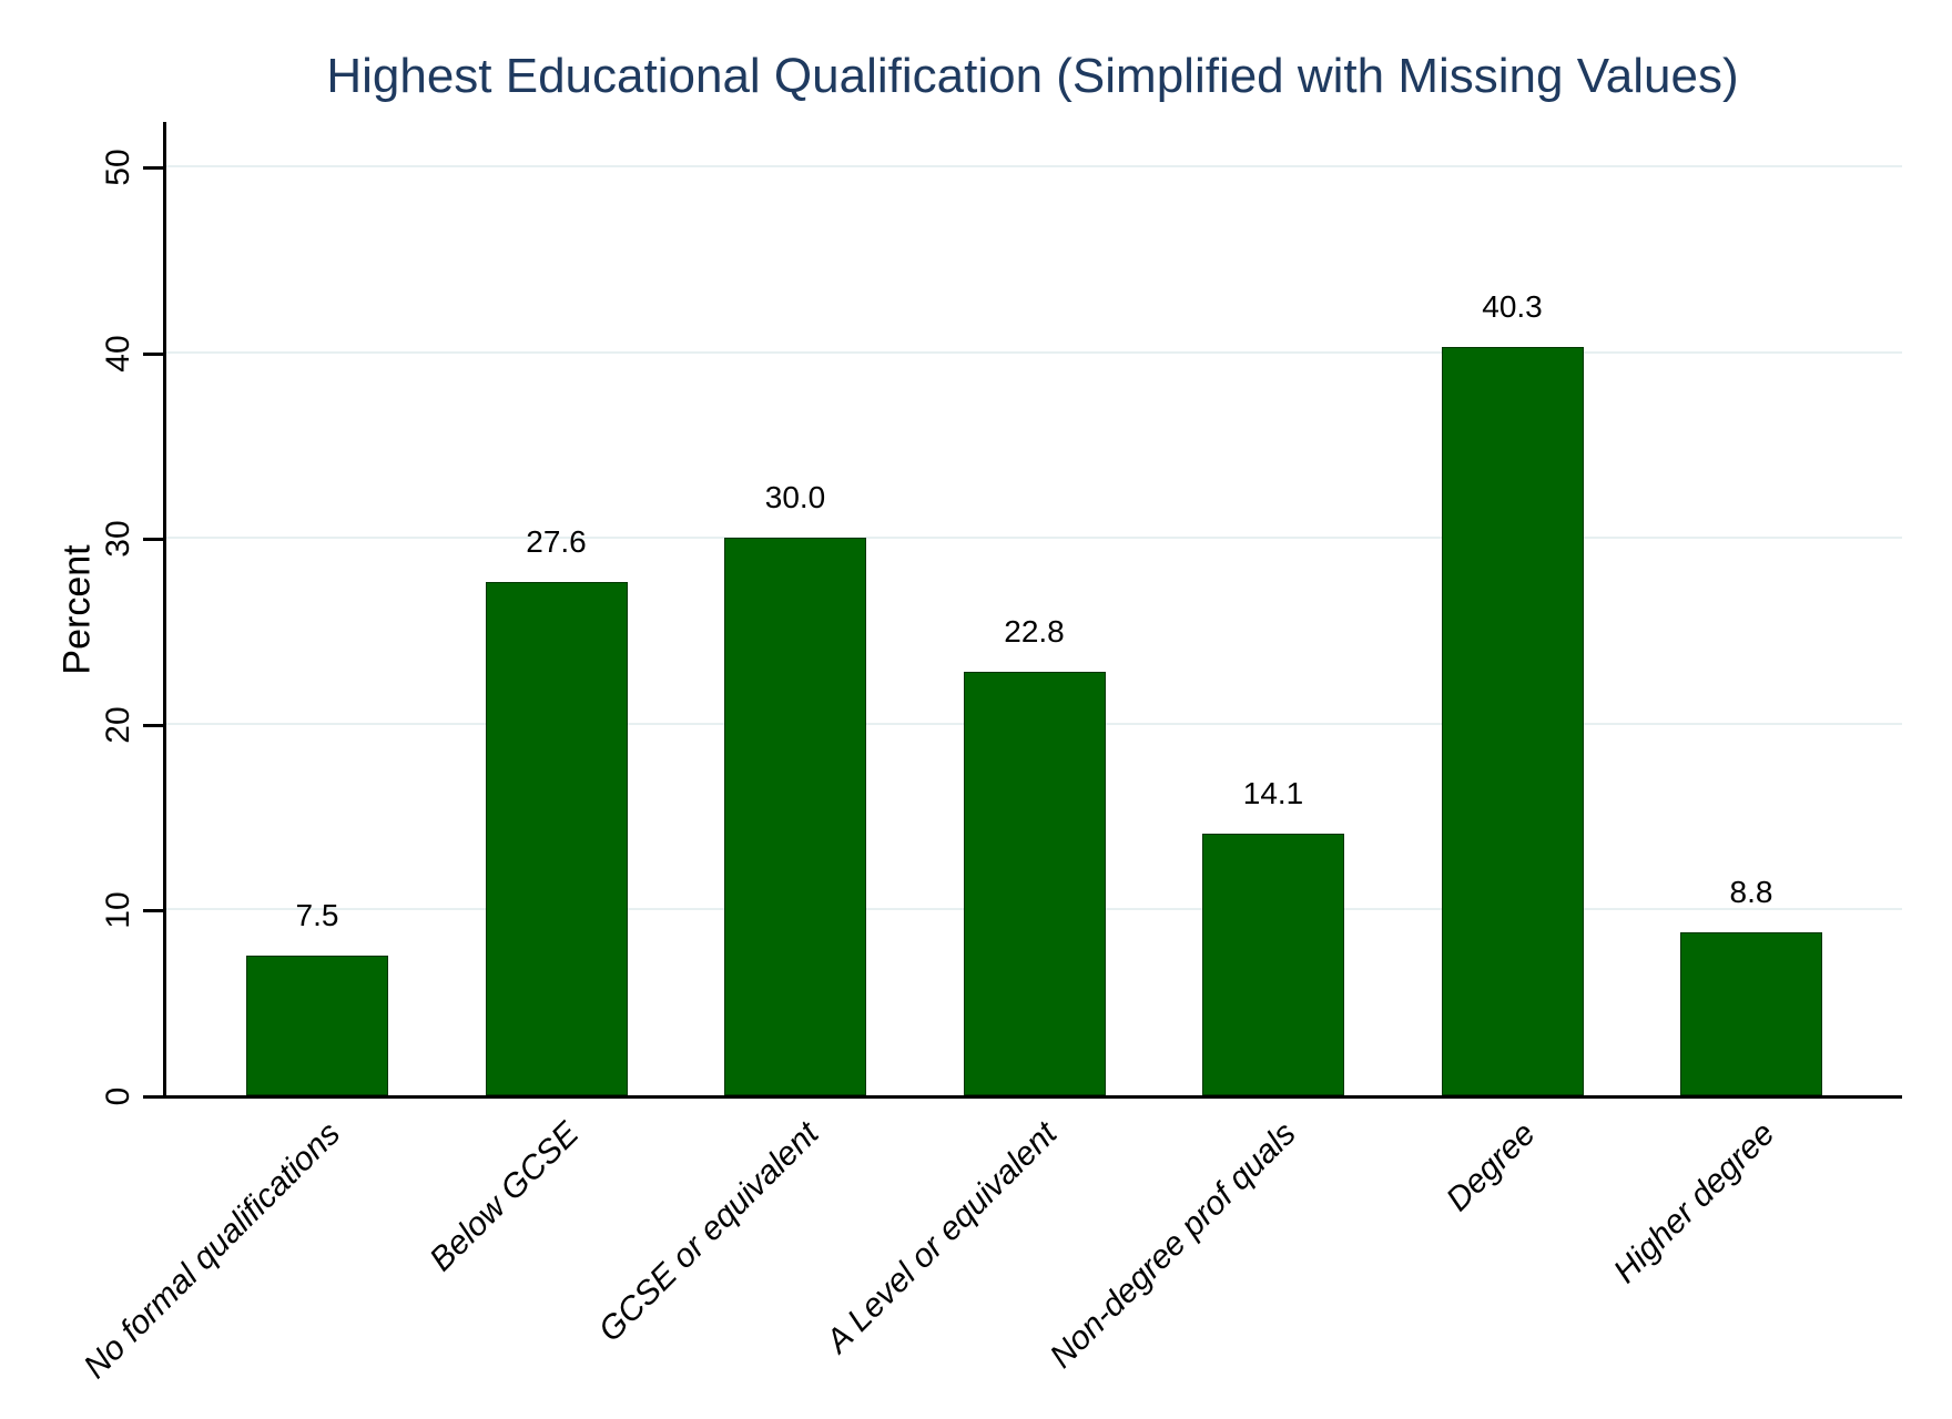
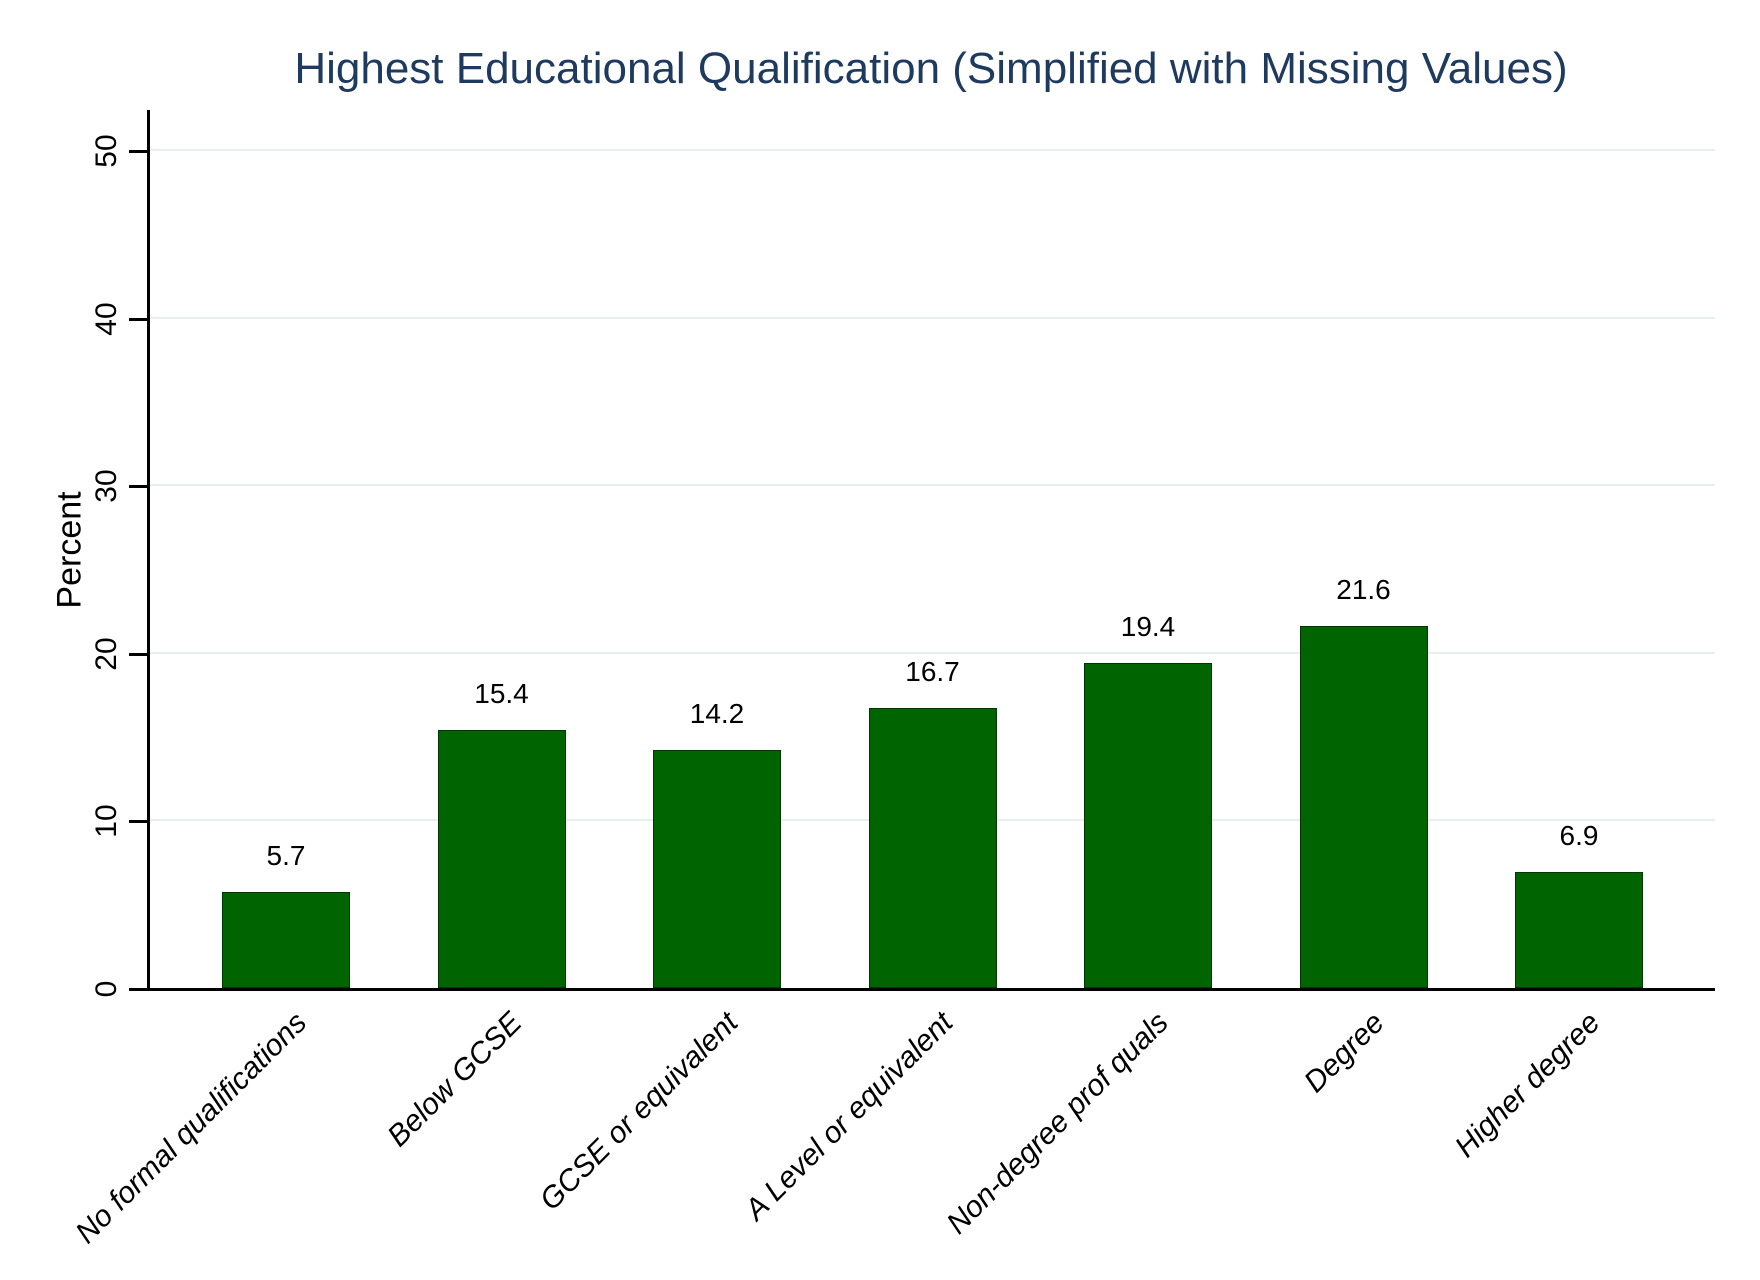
No formal qualifications: 7.5 -> 5.7
Below GCSE: 27.6 -> 15.4
GCSE or equivalent: 30.0 -> 14.2
A Level or equivalent: 22.8 -> 16.7
Non-degree prof quals: 14.1 -> 19.4
Degree: 40.3 -> 21.6
Higher degree: 8.8 -> 6.9
